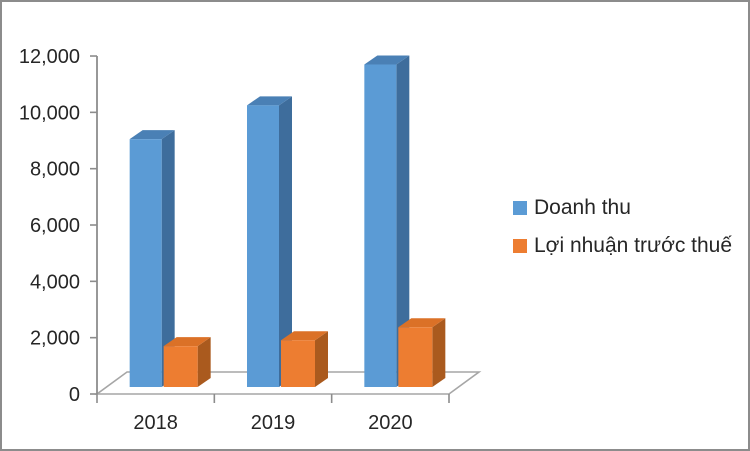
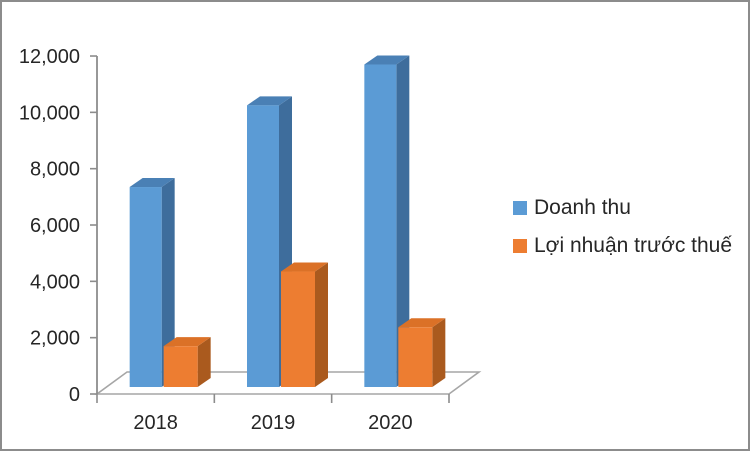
Doanh thu/2018: 8800 -> 7100
Lợi nhuận trước thuế/2019: 1700 -> 4100
